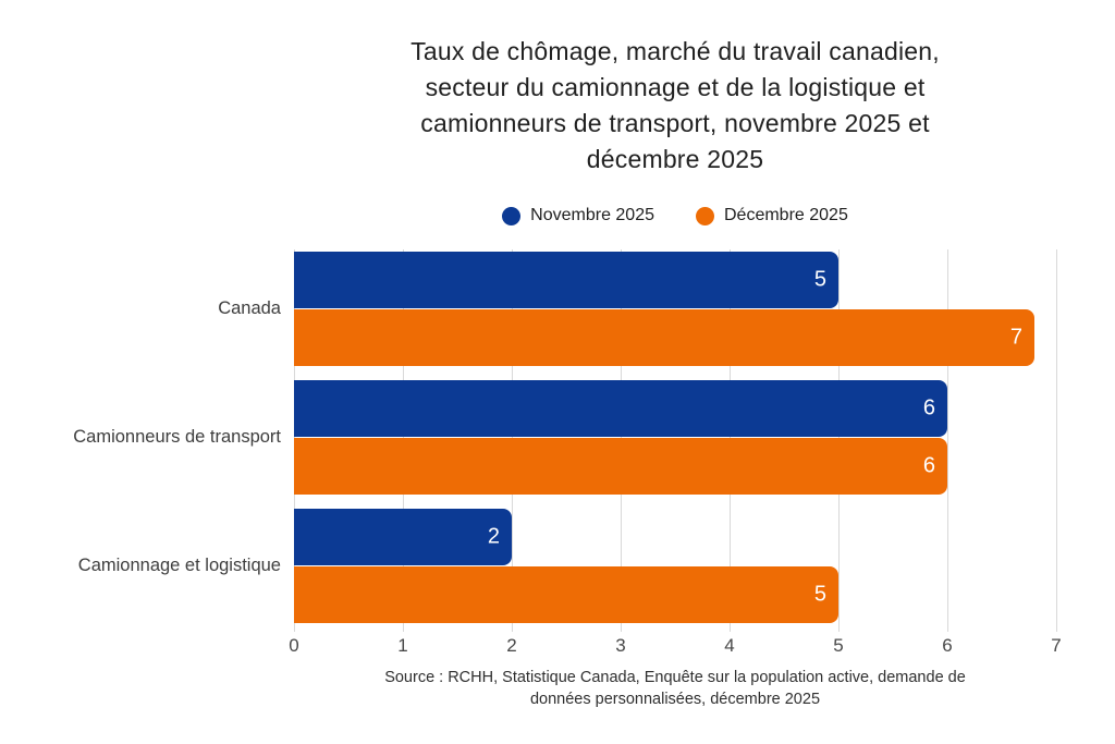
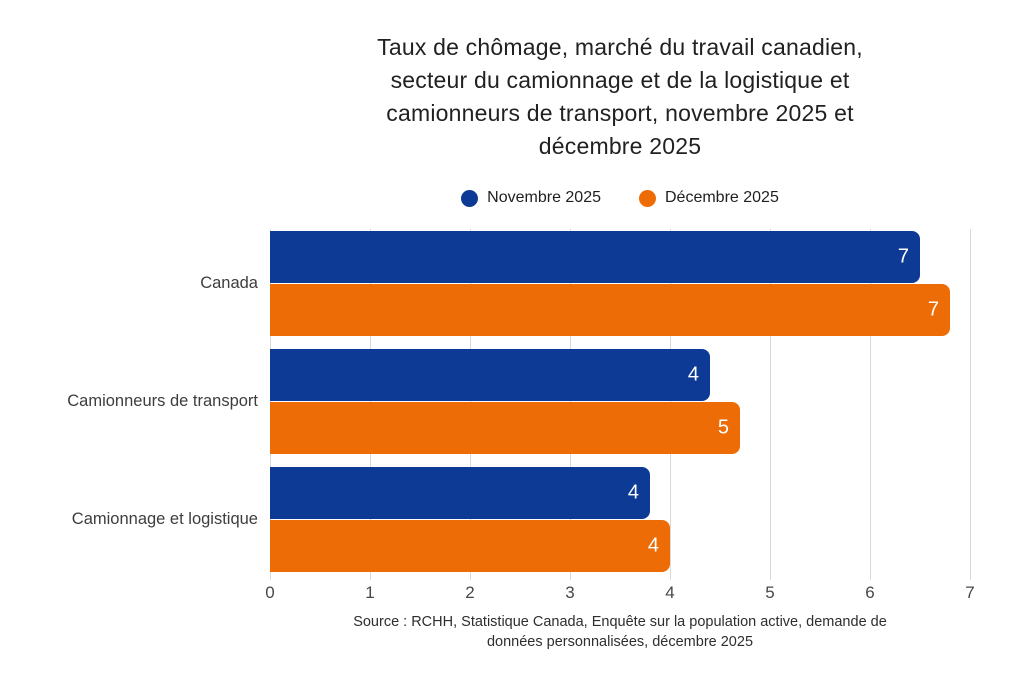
Novembre 2025/Canada: 5 -> 7
Novembre 2025/Camionneurs de transport: 6 -> 4
Décembre 2025/Camionneurs de transport: 6 -> 5
Novembre 2025/Camionnage et logistique: 2 -> 4
Décembre 2025/Camionnage et logistique: 5 -> 4
